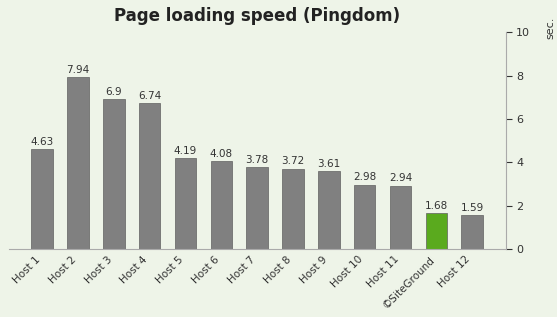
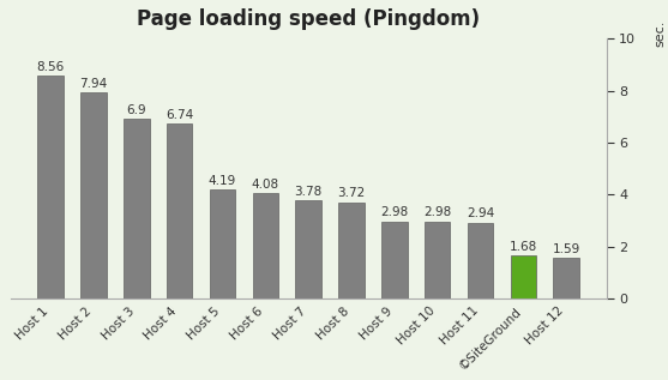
Host 1: 4.63 -> 8.56
Host 9: 3.61 -> 2.98
